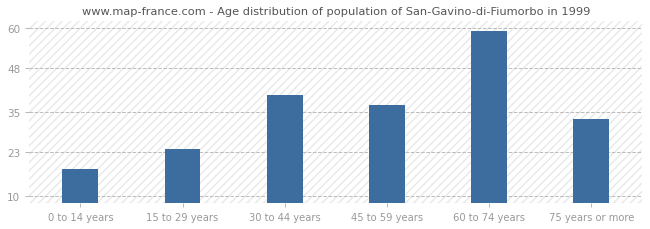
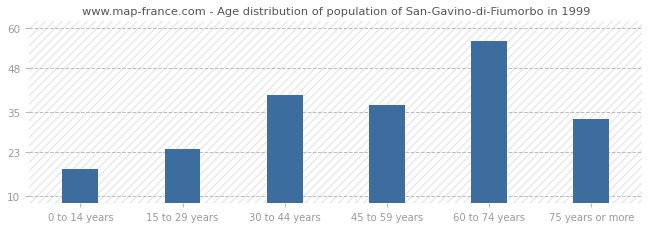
60 to 74 years: 59 -> 56
